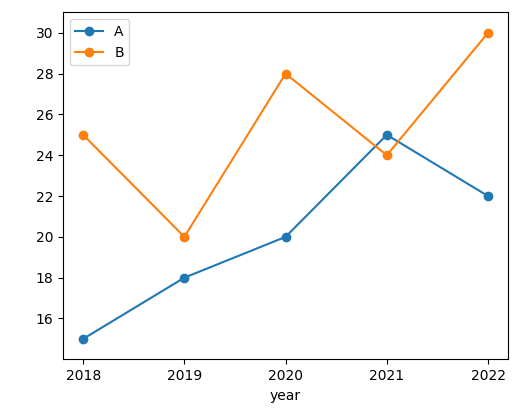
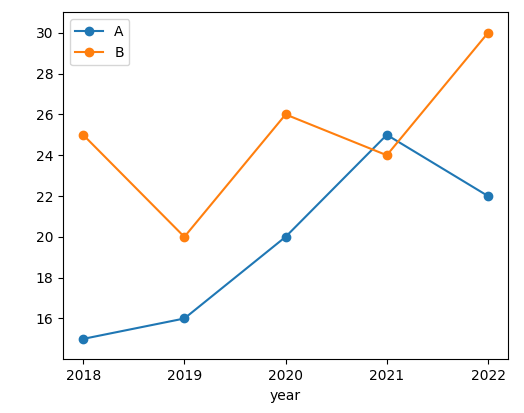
A/2019: 18 -> 16
B/2020: 28 -> 26
